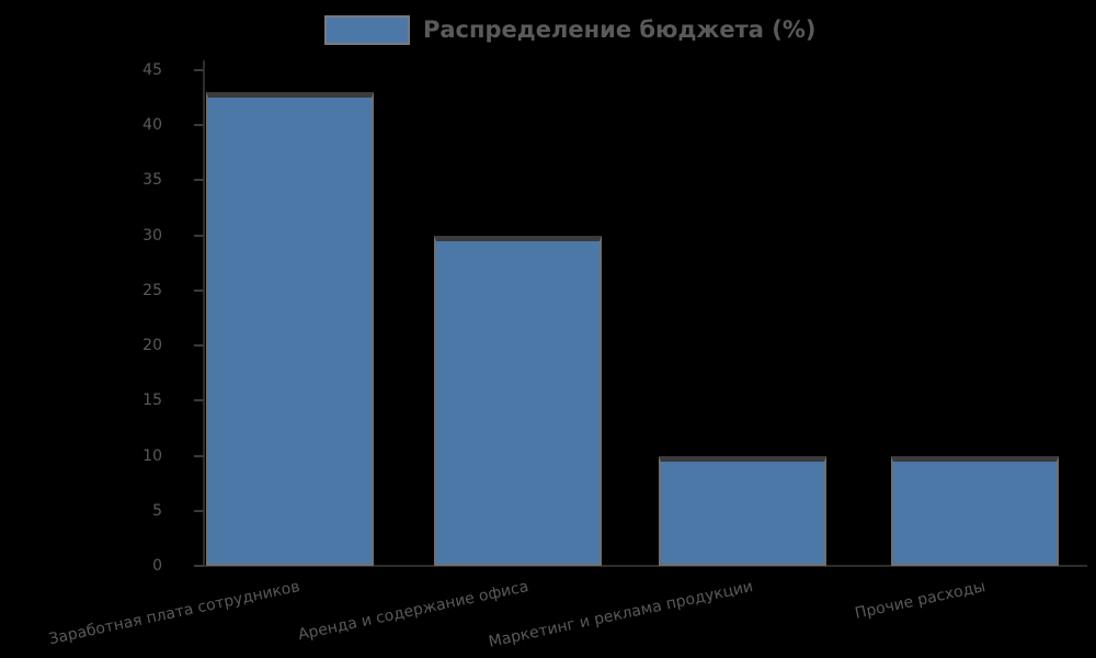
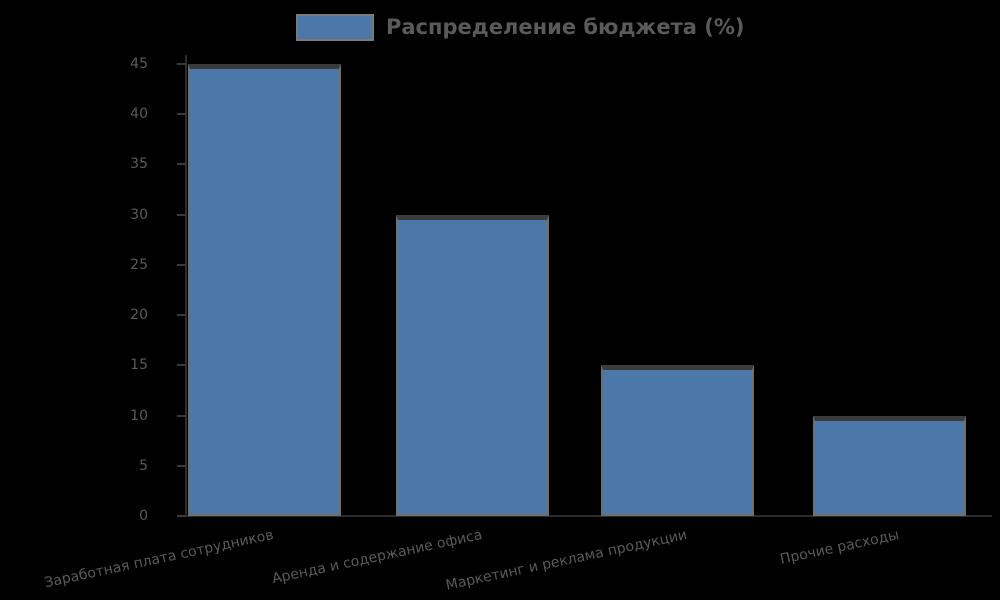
Заработная плата сотрудников: 43 -> 45
Маркетинг и реклама продукции: 10 -> 15
